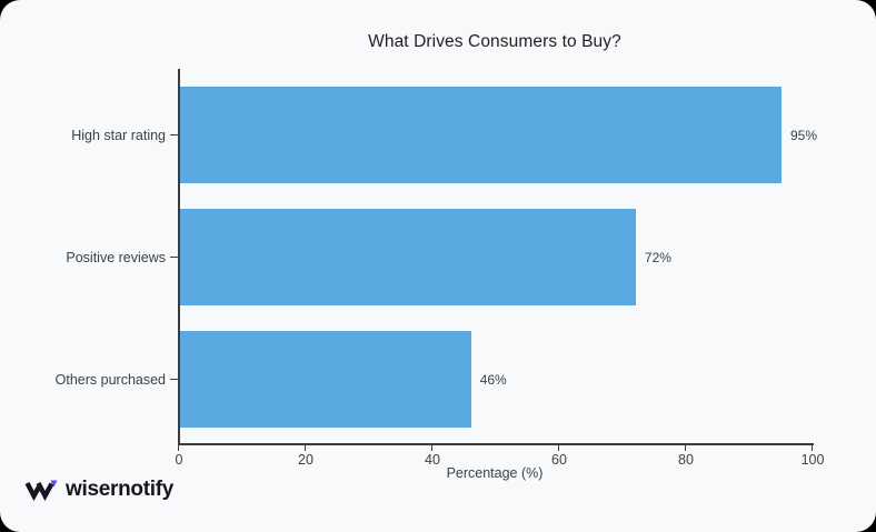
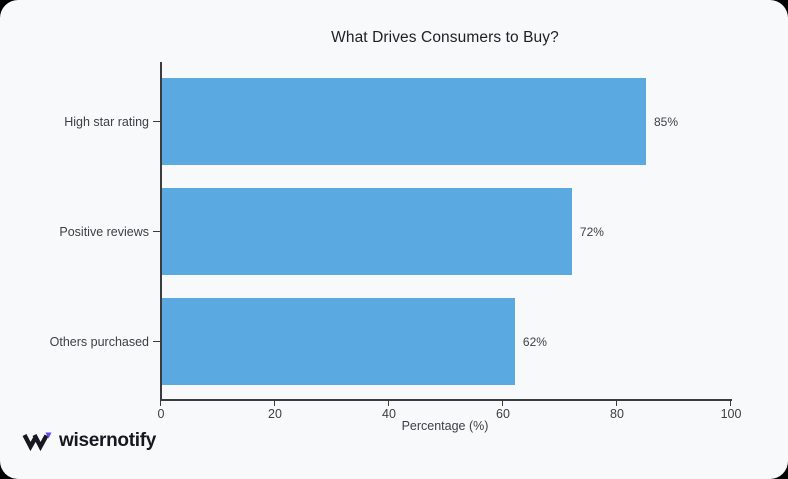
High star rating: 95% -> 85%
Others purchased: 46% -> 62%
